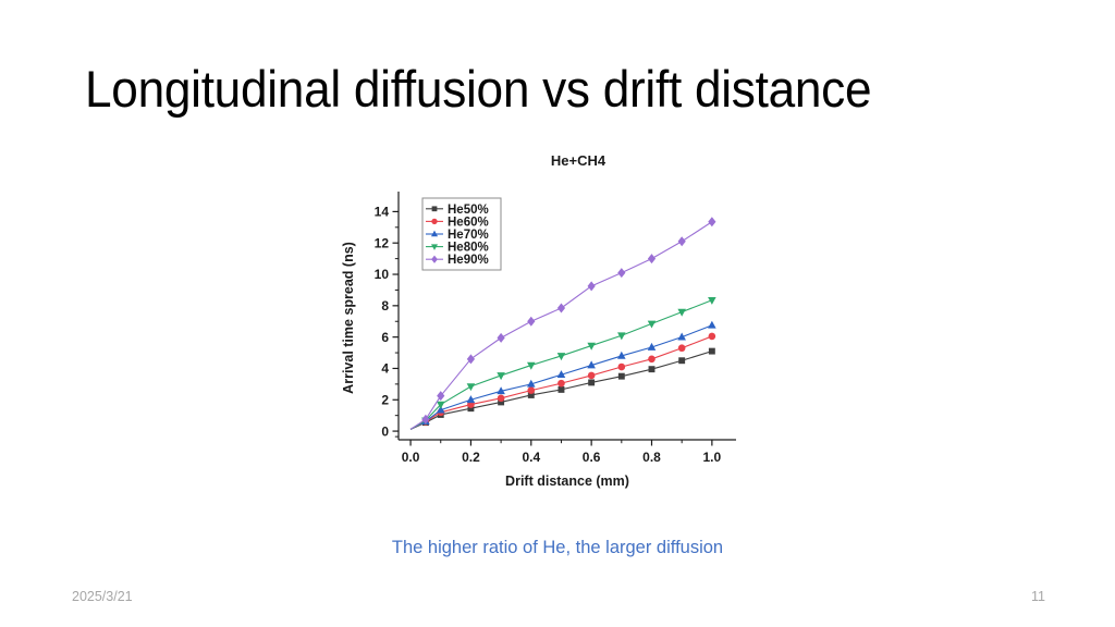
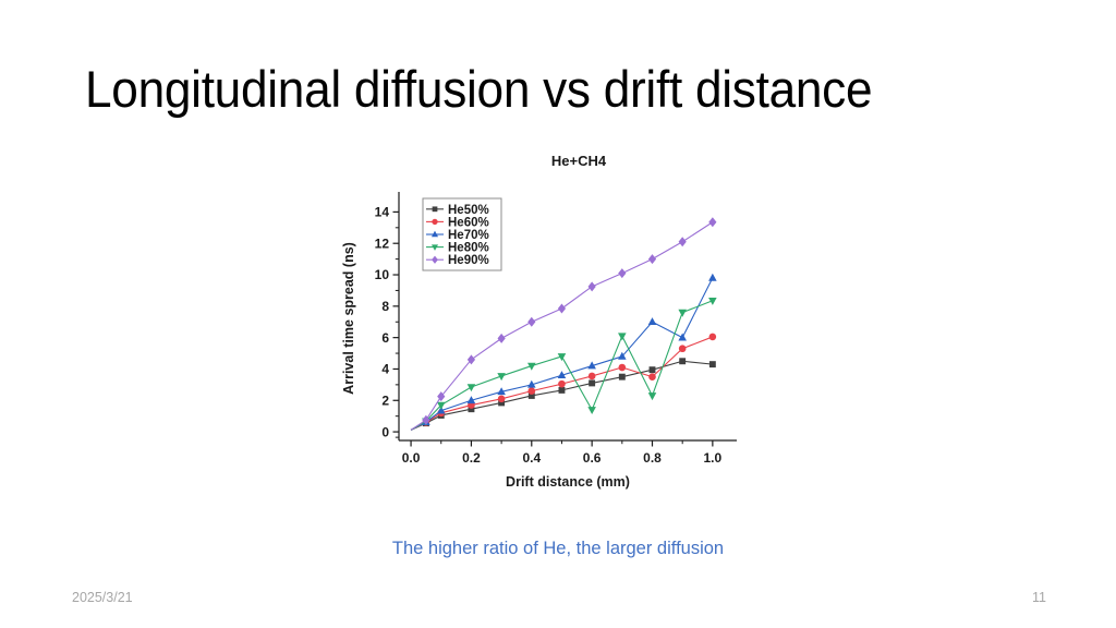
He80%/0.6: 5.5 -> 1.4
He60%/0.8: 4.6 -> 3.5
He70%/0.8: 5.3 -> 7.0
He80%/0.8: 6.8 -> 2.3
He50%/1.0: 5.1 -> 4.3
He70%/1.0: 6.8 -> 9.8
